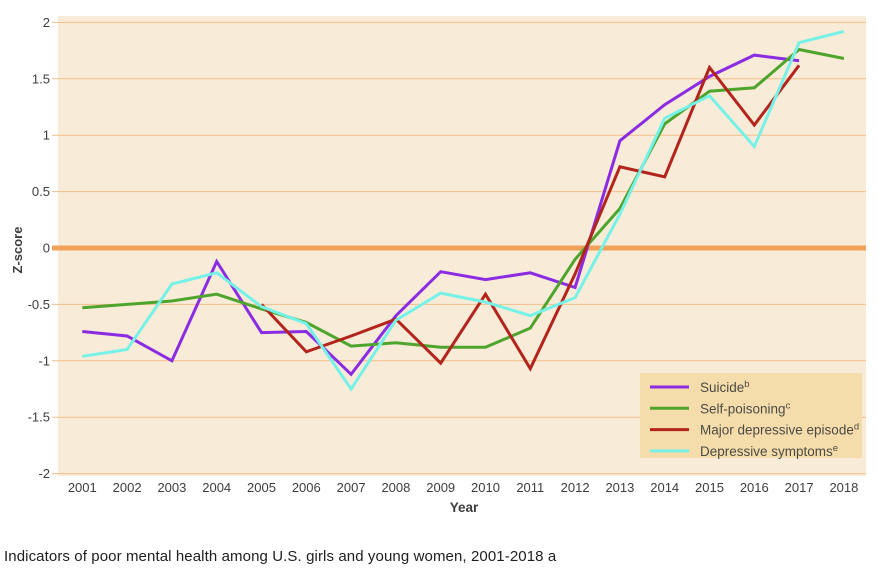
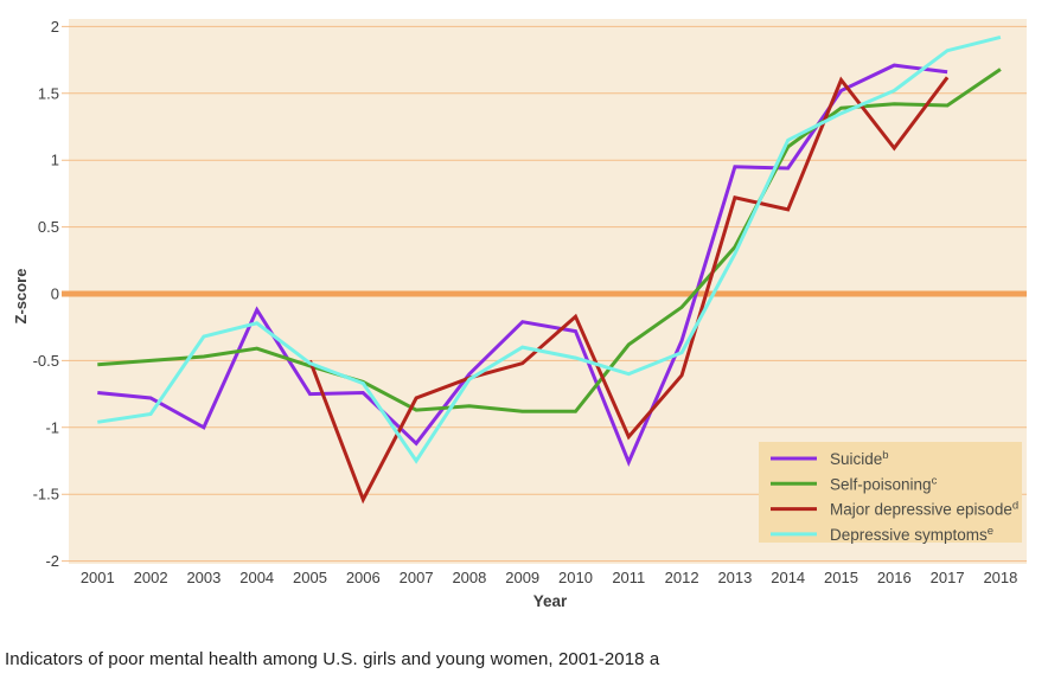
Major depressive episode/2006: -0.92 -> -1.54
Major depressive episode/2009: -1.02 -> -0.52
Major depressive episode/2010: -0.41 -> -0.17
Suicide/2011: -0.22 -> -1.26
Self-poisoning/2011: -0.71 -> -0.38
Major depressive episode/2012: -0.23 -> -0.61
Suicide/2014: 1.27 -> 0.94
Depressive symptoms/2016: 0.90 -> 1.52
Self-poisoning/2017: 1.76 -> 1.41
